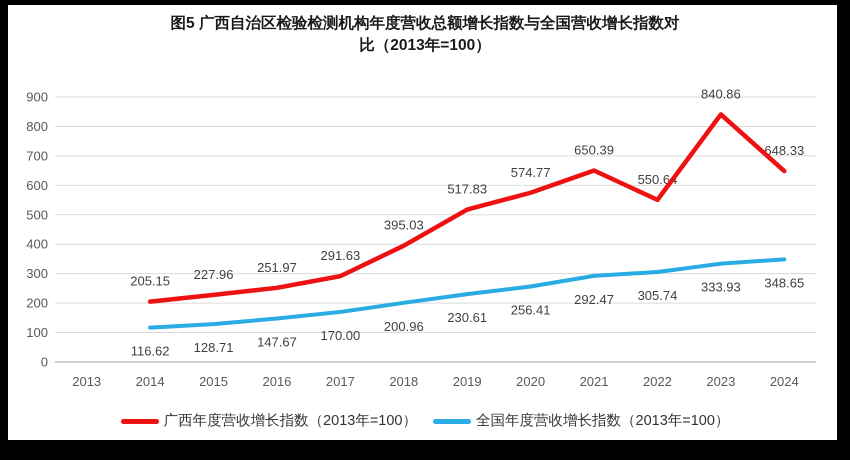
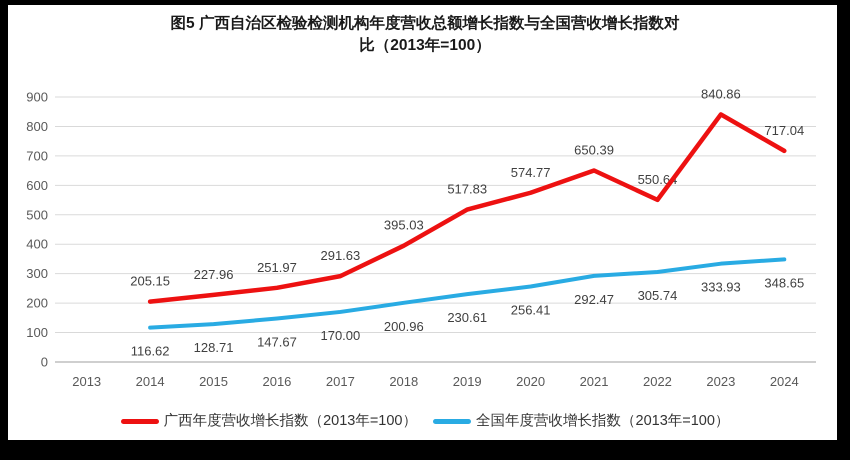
广西年度营收增长指数（2013年=100）/2024: 648.33 -> 717.04
